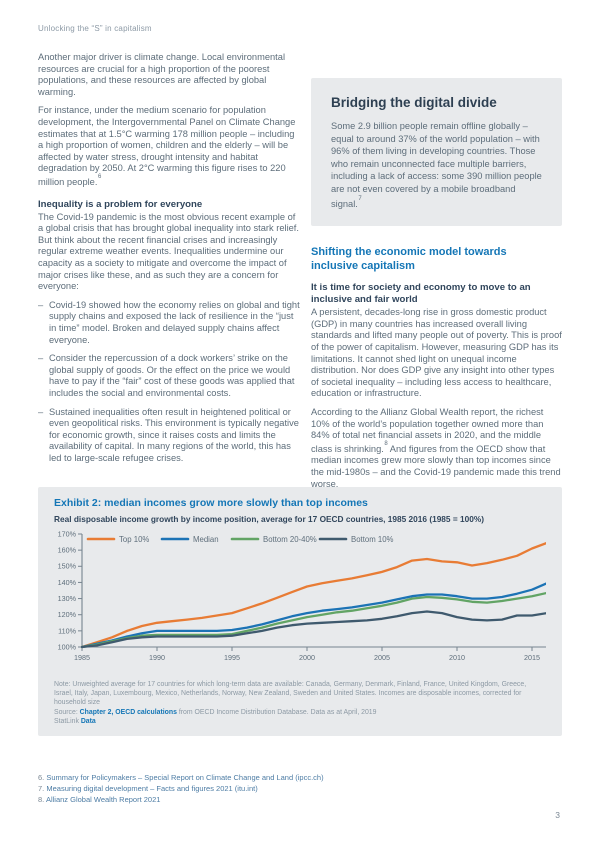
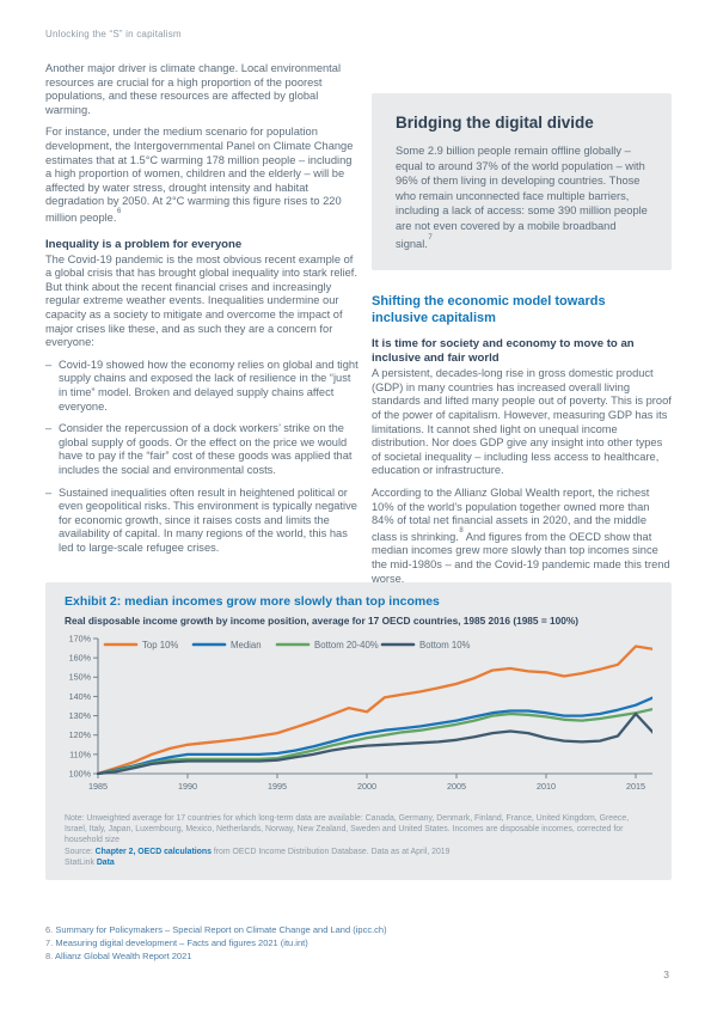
Top 10%/2000: 138% -> 132%
Top 10%/2015: 161% -> 166%
Bottom 10%/2015: 120% -> 131%
